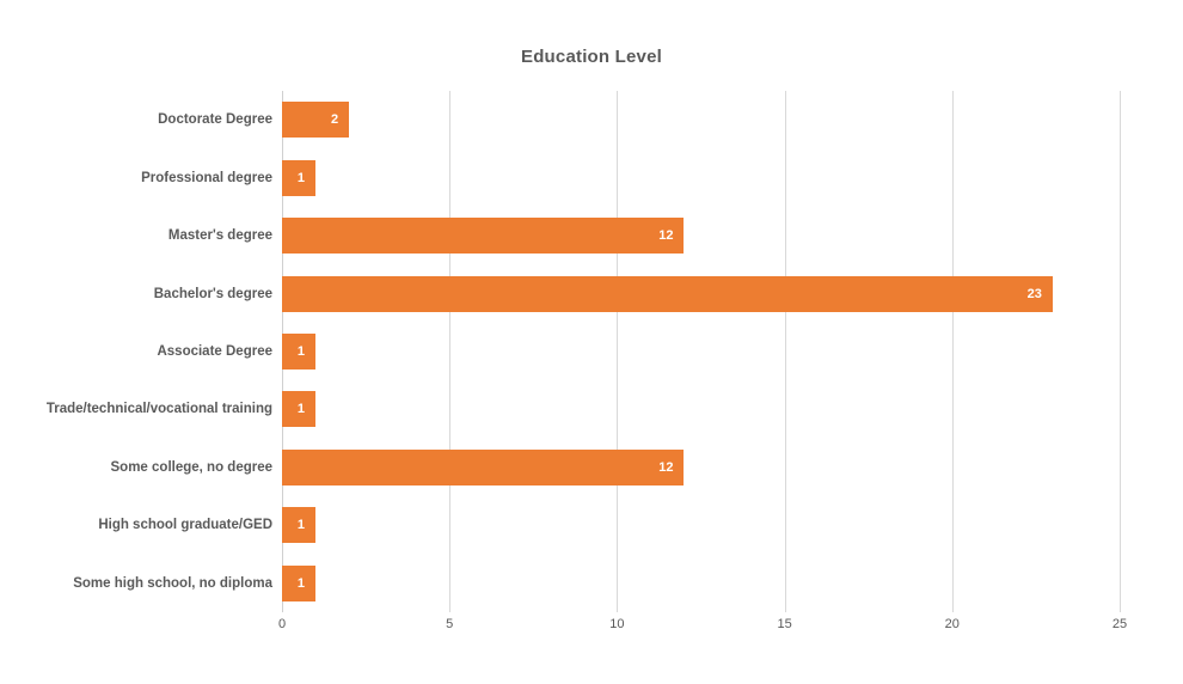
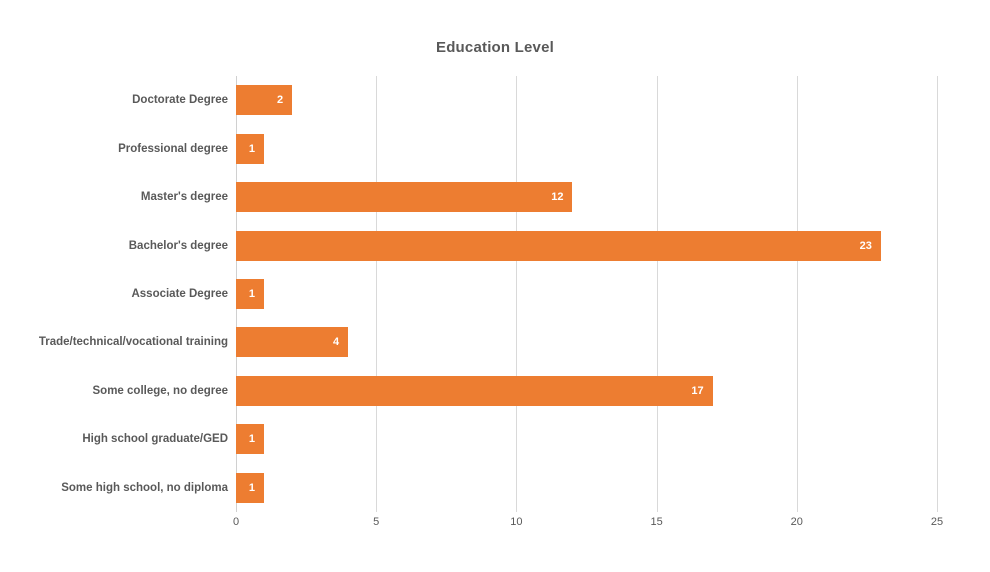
Trade/technical/vocational training: 1 -> 4
Some college, no degree: 12 -> 17
